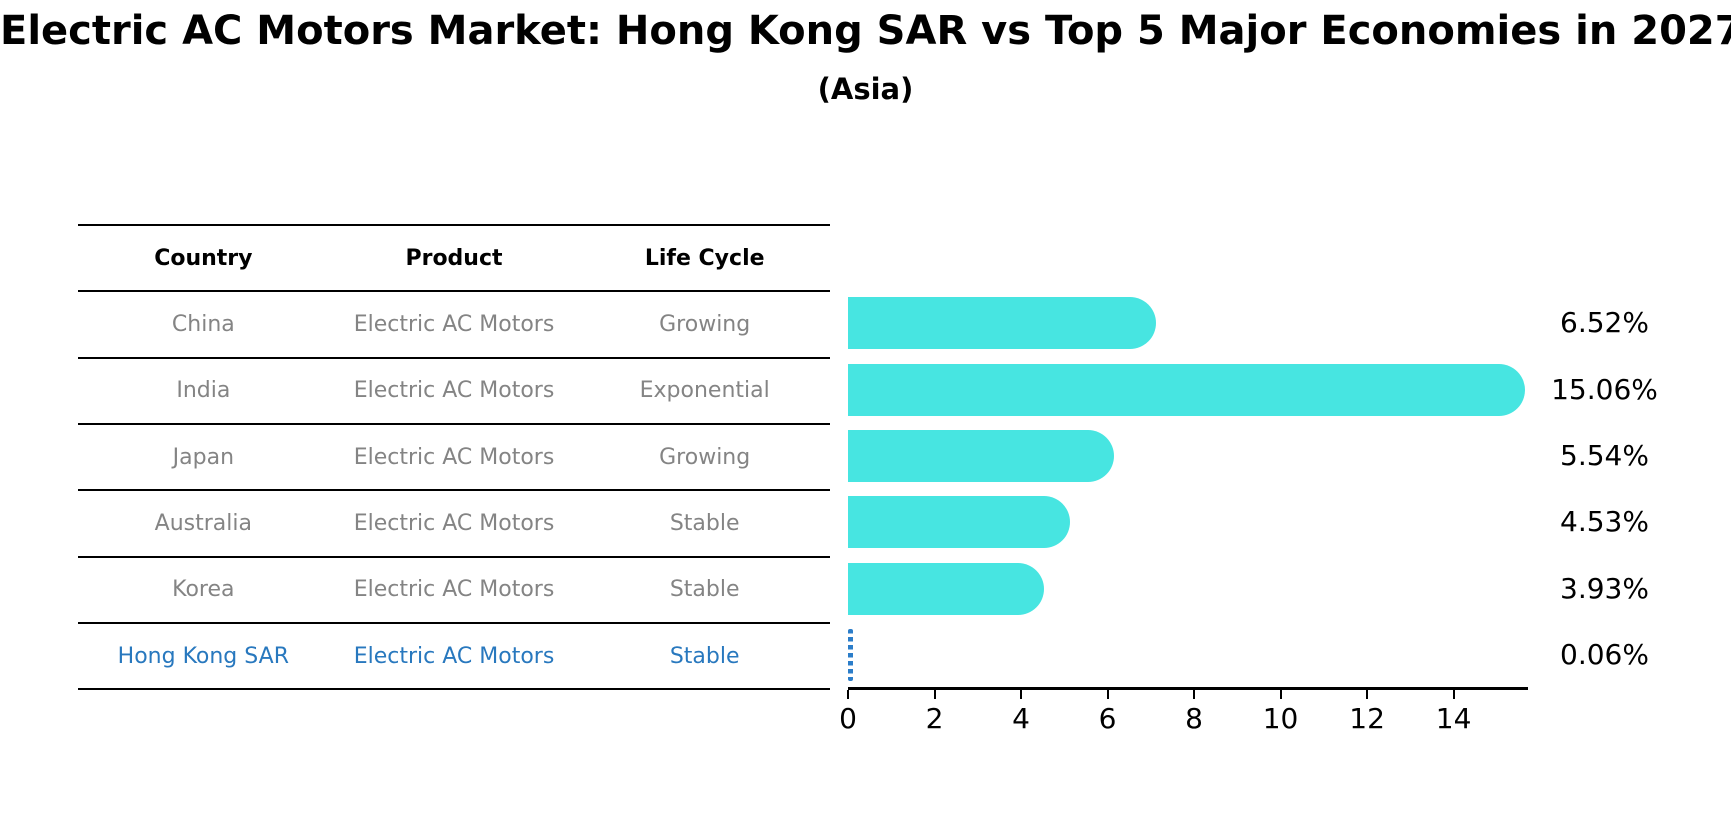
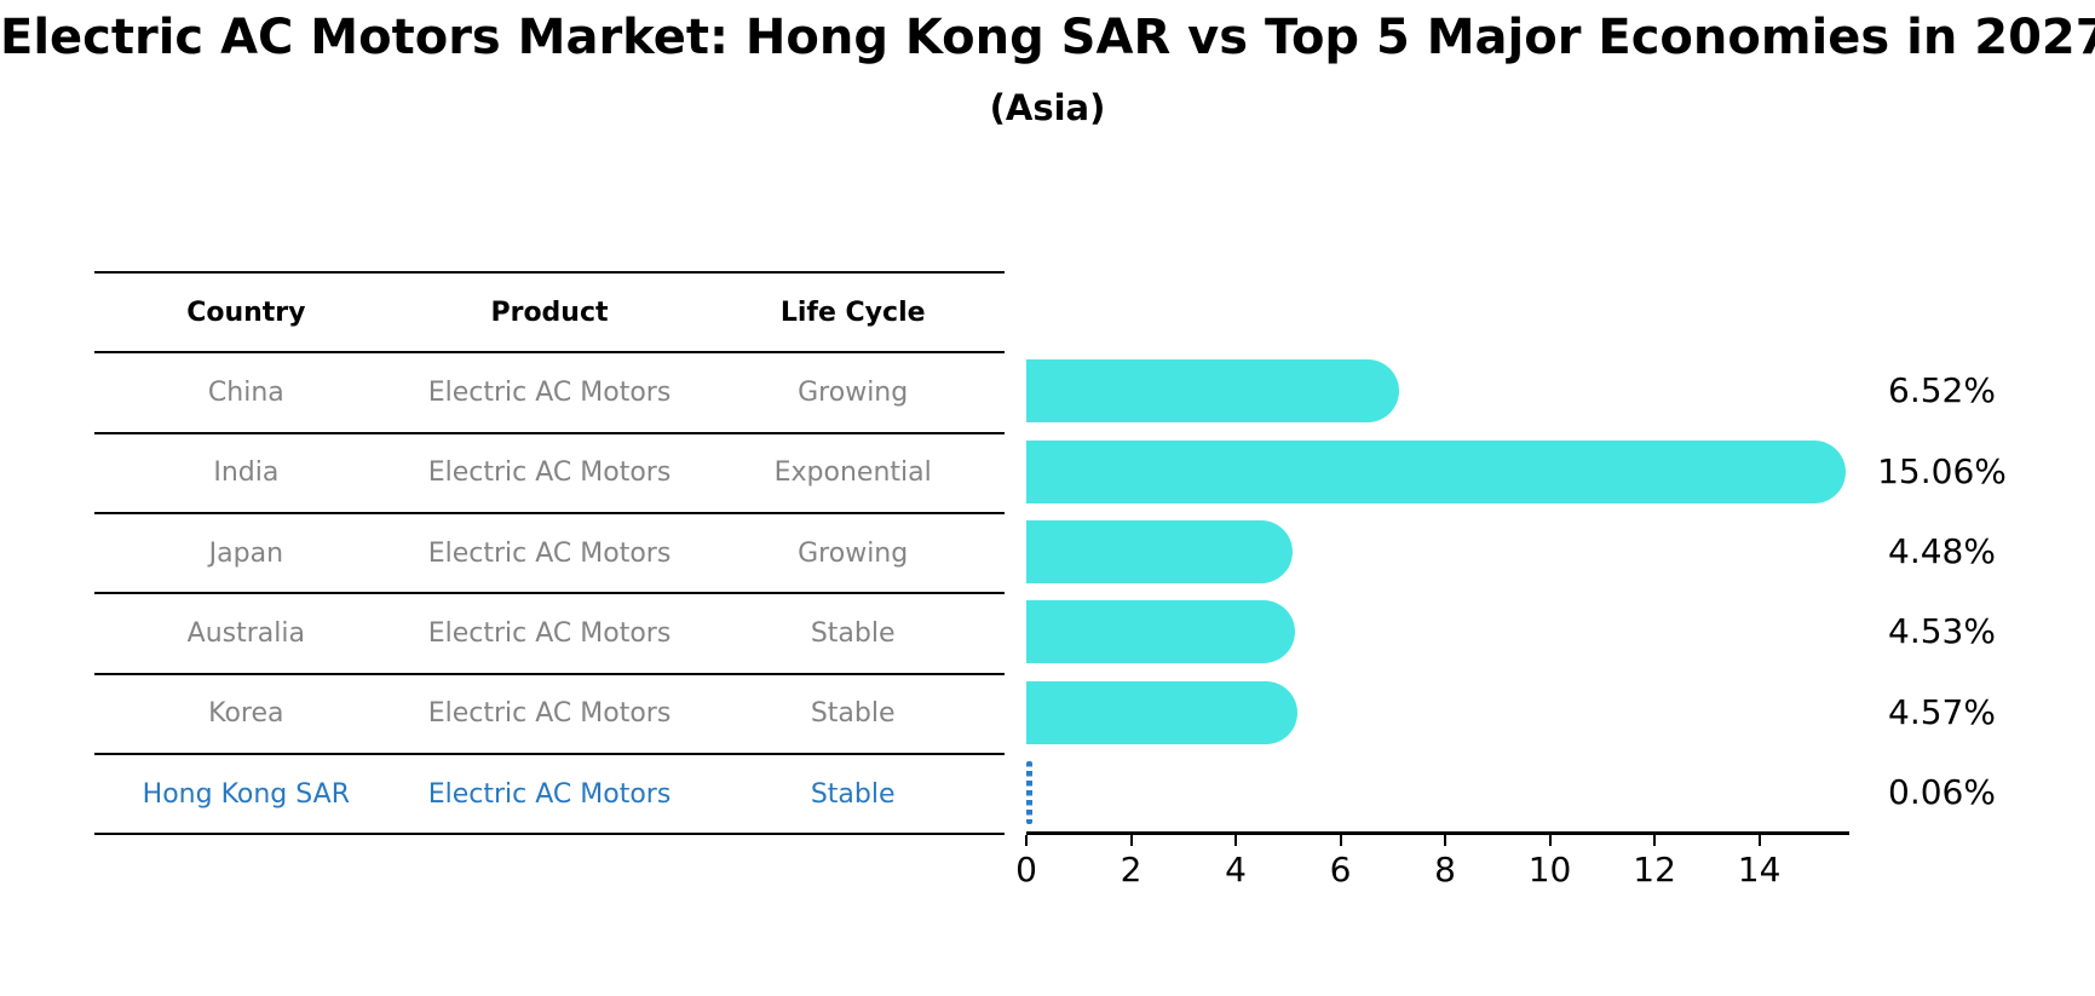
Japan: 5.54% -> 4.48%
Korea: 3.93% -> 4.57%
